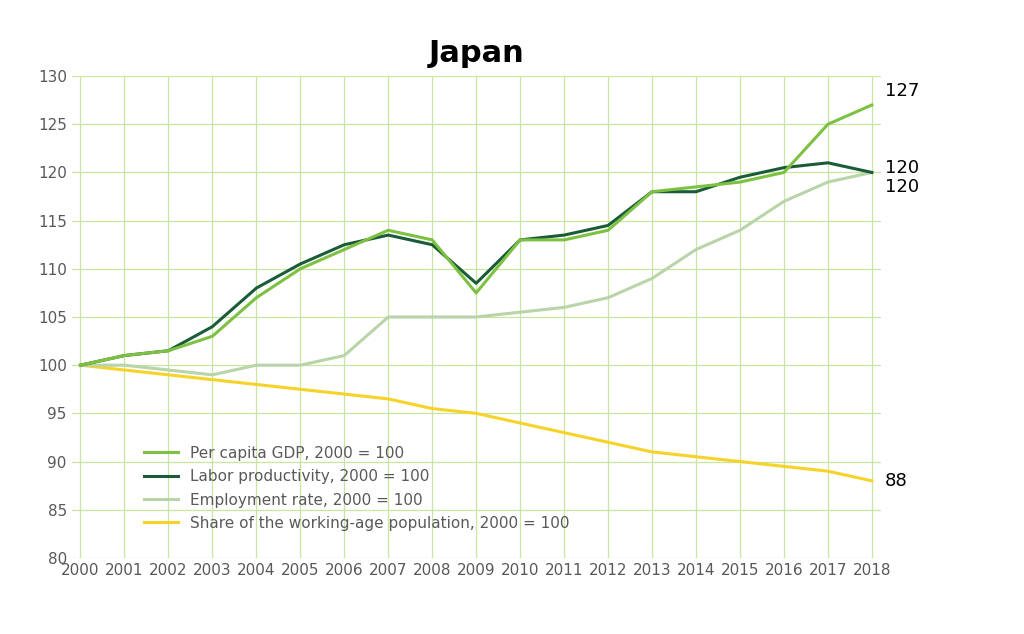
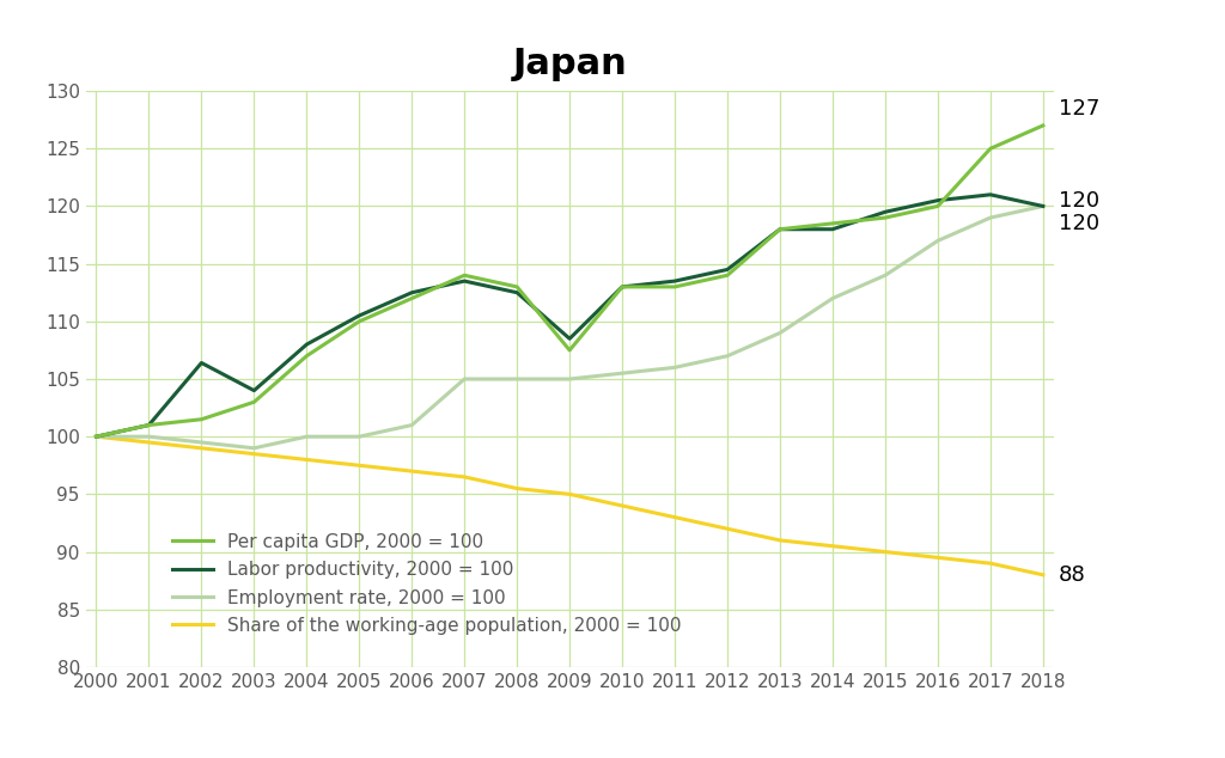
Labor productivity, 2000 = 100/2002: 101.5 -> 106.4
